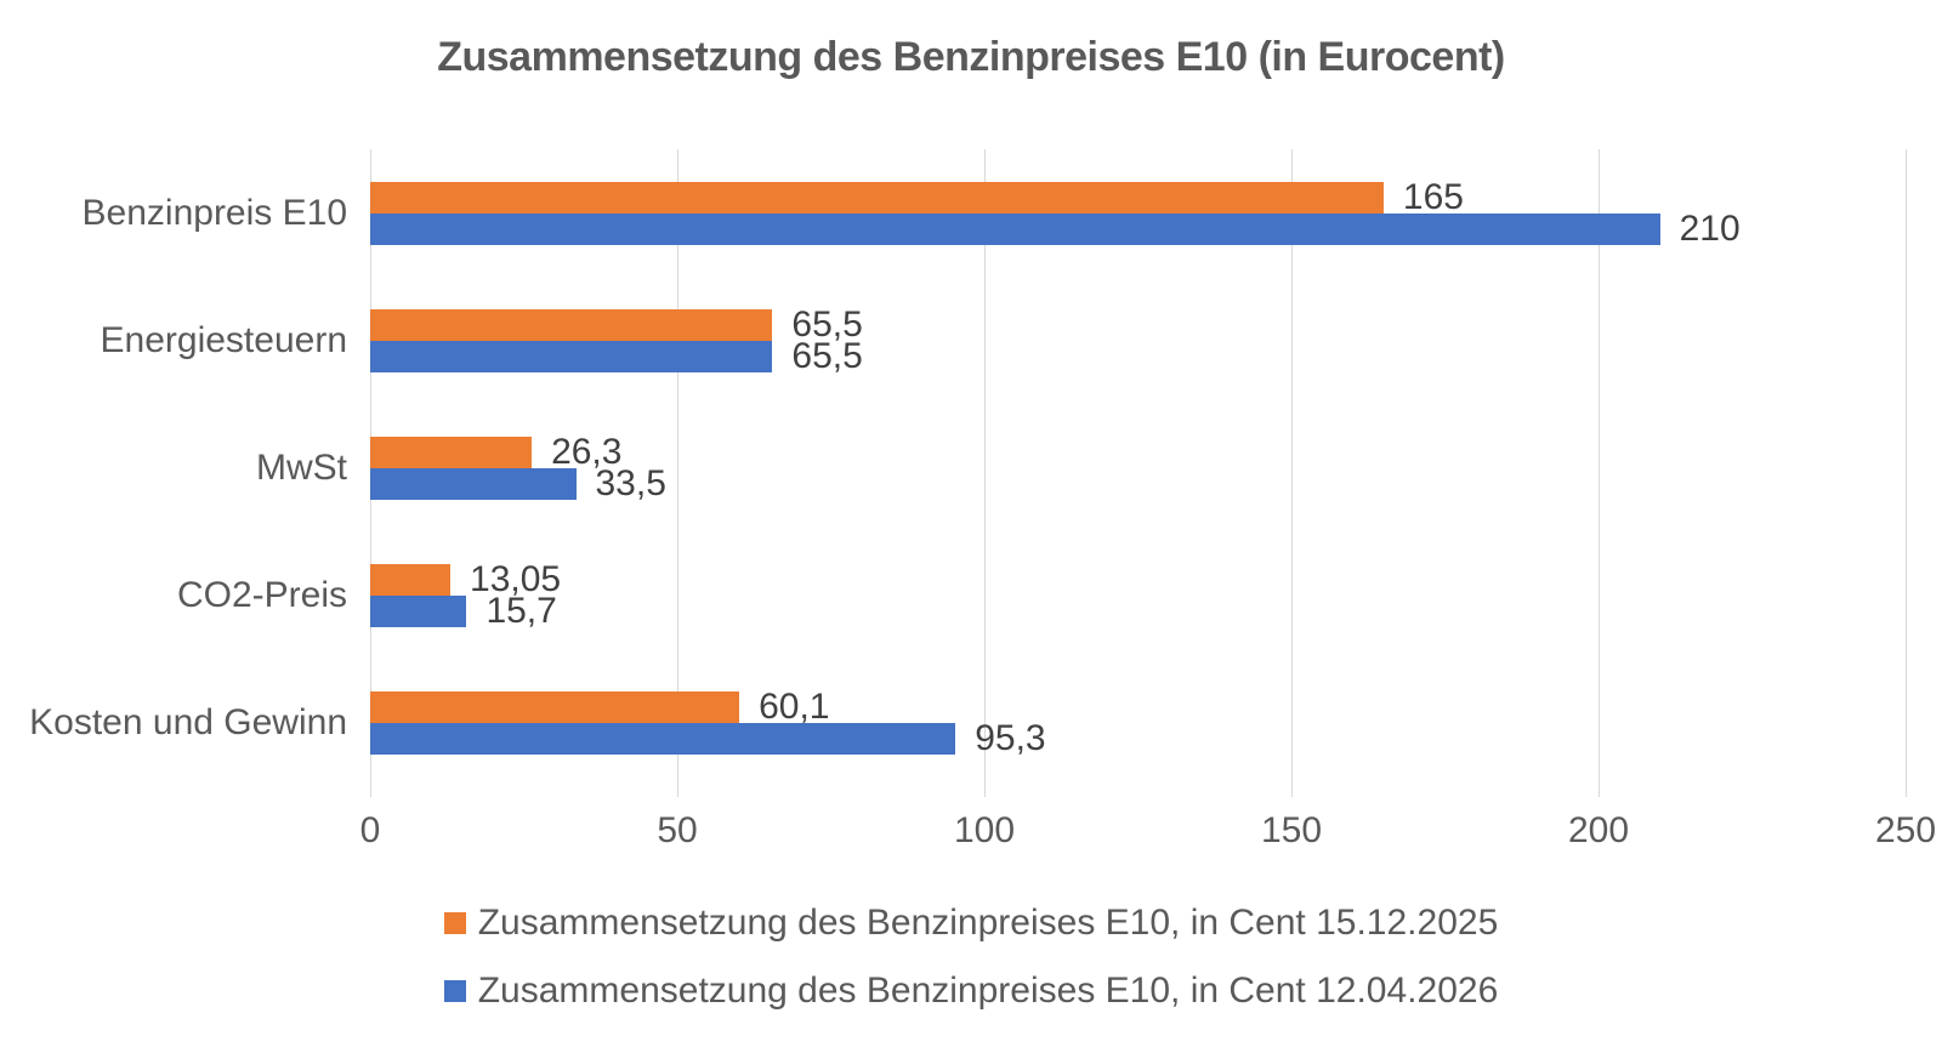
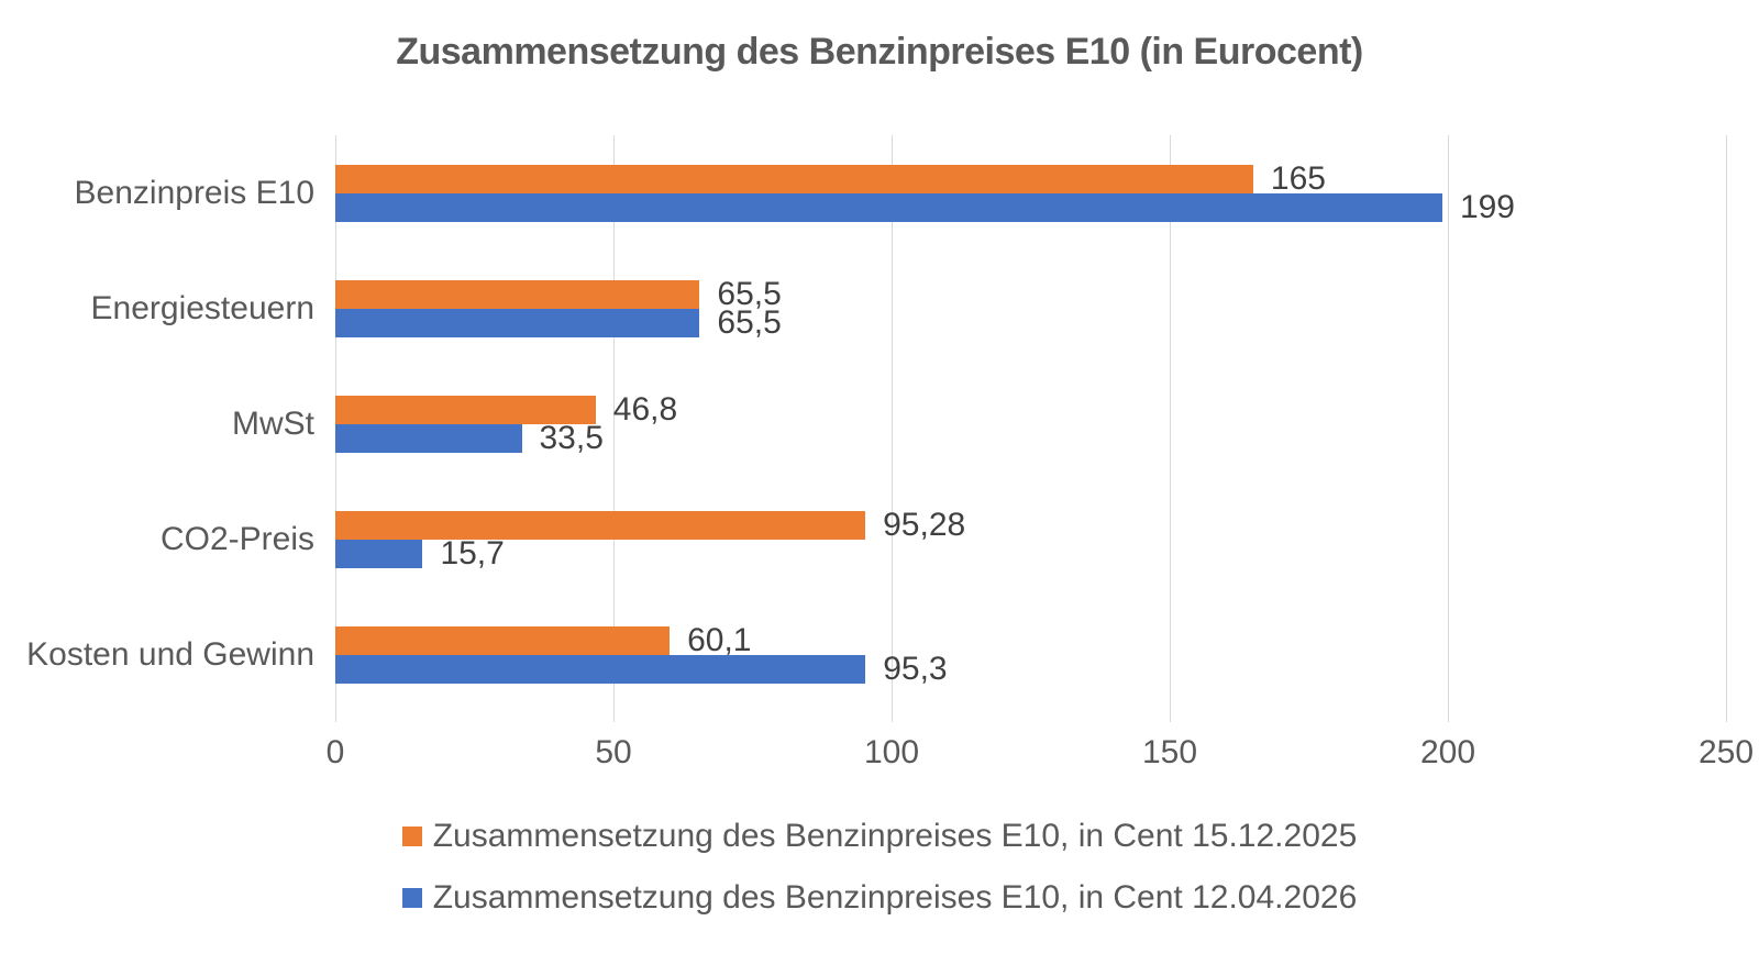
Zusammensetzung des Benzinpreises E10, in Cent 12.04.2026/Benzinpreis E10: 210 -> 199
Zusammensetzung des Benzinpreises E10, in Cent 15.12.2025/MwSt: 26,3 -> 46,8
Zusammensetzung des Benzinpreises E10, in Cent 15.12.2025/CO2-Preis: 13,05 -> 95,28
